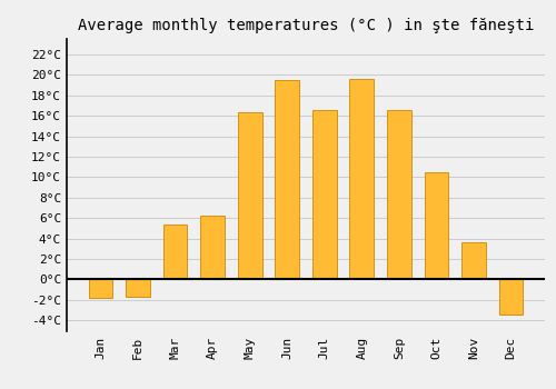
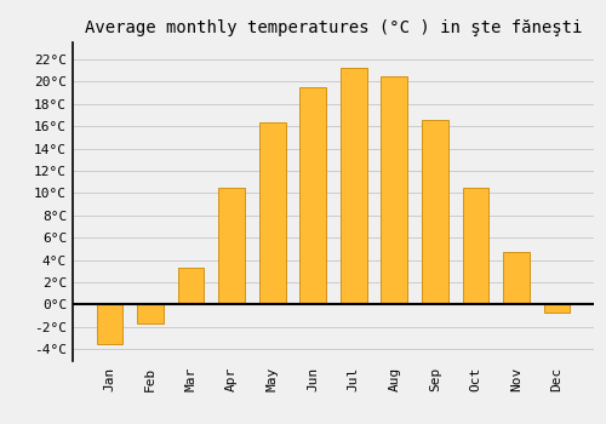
Jan: -1.8°C -> -3.5°C
Mar: 5.4°C -> 3.3°C
Apr: 6.2°C -> 10.5°C
Jul: 16.6°C -> 21.2°C
Aug: 19.6°C -> 20.5°C
Nov: 3.6°C -> 4.7°C
Dec: -3.4°C -> -0.7°C
